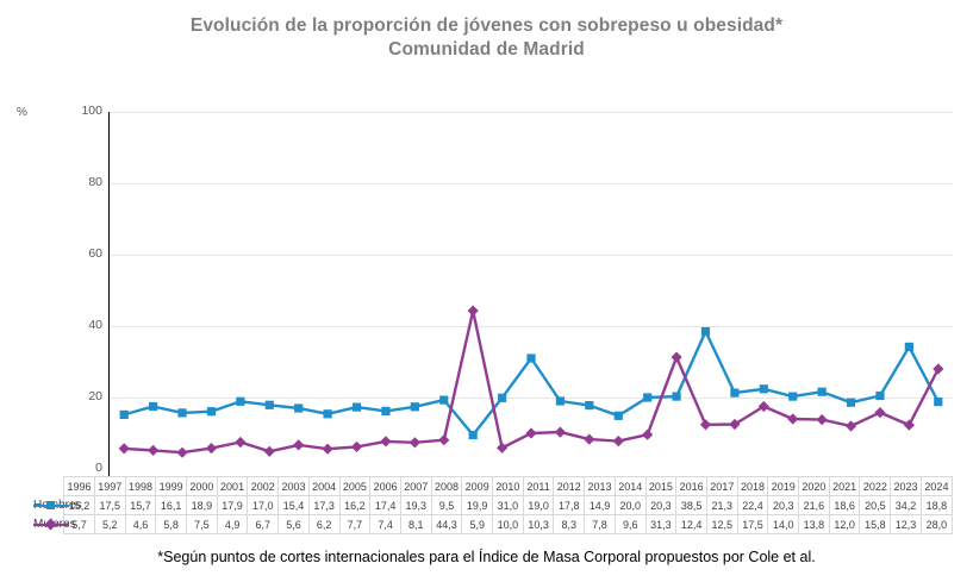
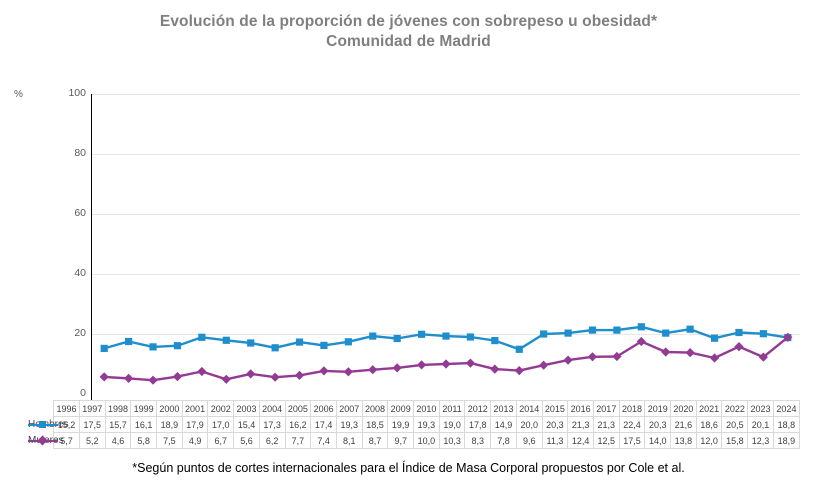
Hombres/2008: 9,5 -> 18,5
Mujeres/2008: 44,3 -> 8,7
Mujeres/2009: 5,9 -> 9,7
Hombres/2010: 31,0 -> 19,3
Mujeres/2015: 31,3 -> 11,3
Hombres/2016: 38,5 -> 21,3
Hombres/2023: 34,2 -> 20,1
Mujeres/2024: 28,0 -> 18,9
